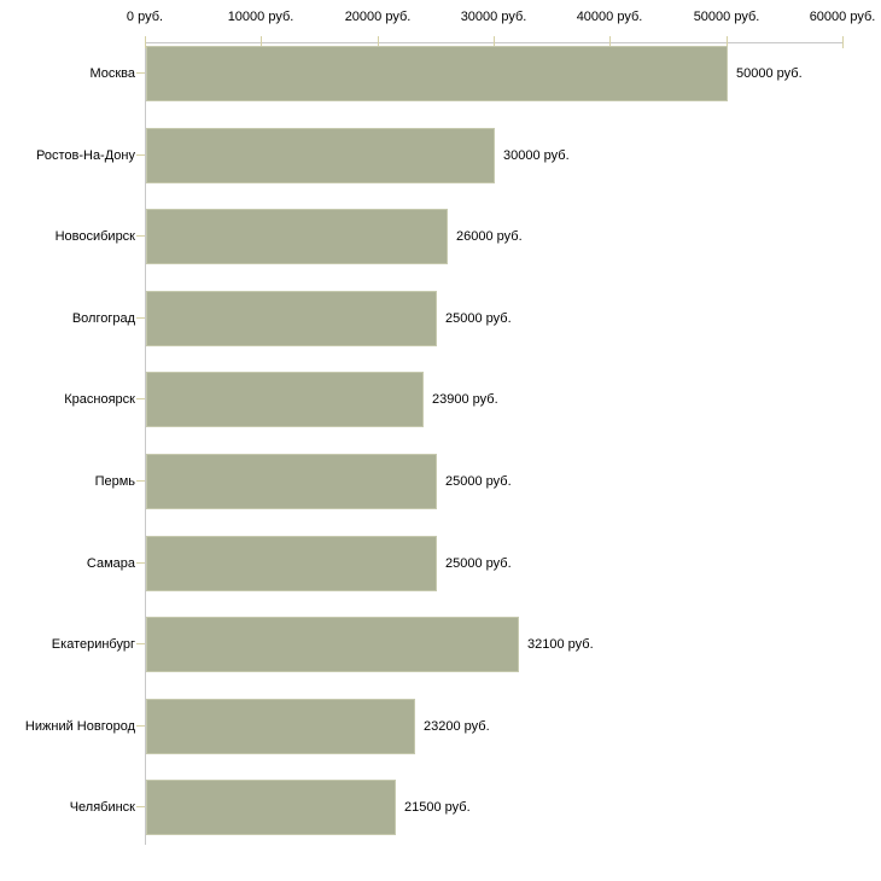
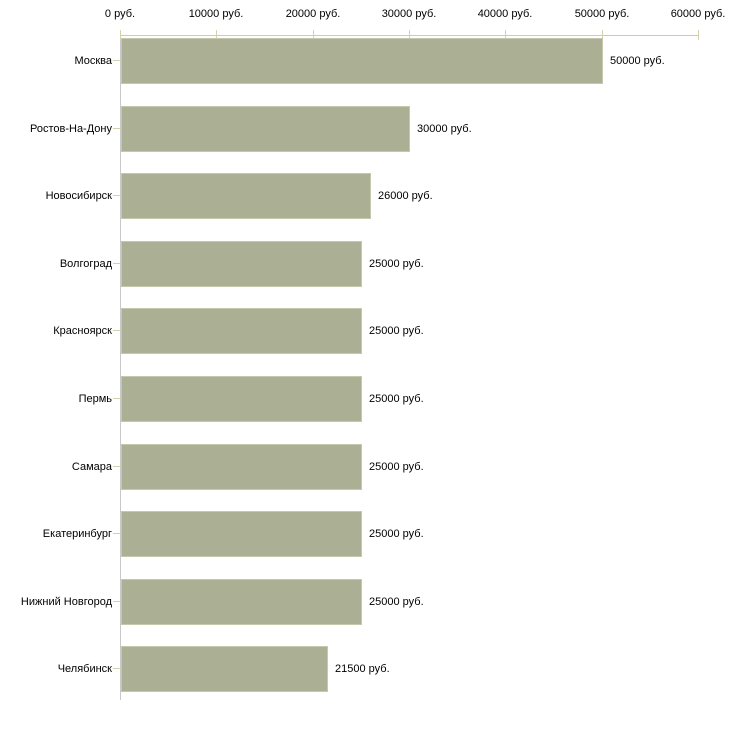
Красноярск: 23900 -> 25000
Екатеринбург: 32100 -> 25000
Нижний Новгород: 23200 -> 25000
